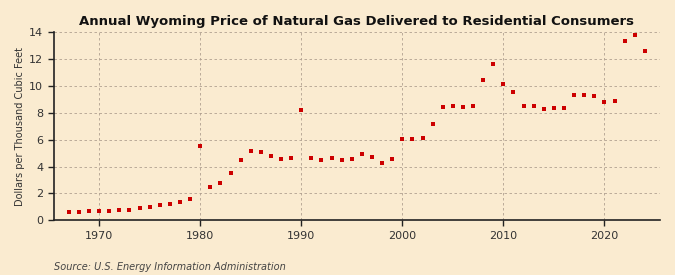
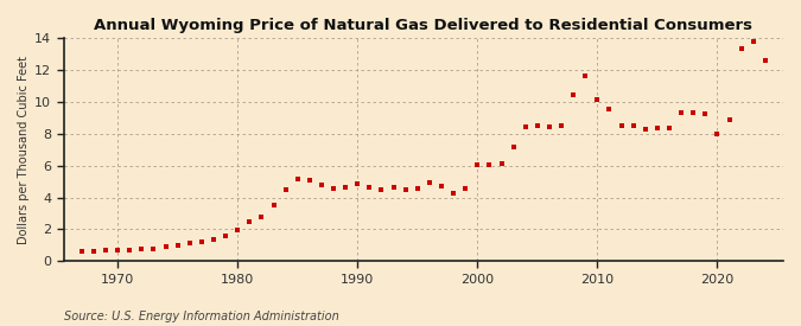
1980: 5.5 -> 1.9
1990: 8.2 -> 4.8
2020: 8.8 -> 8.0
